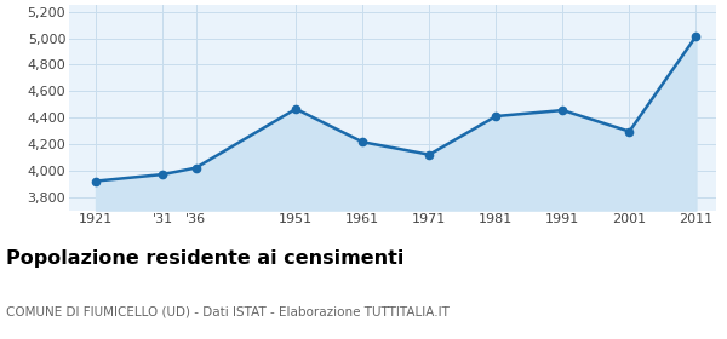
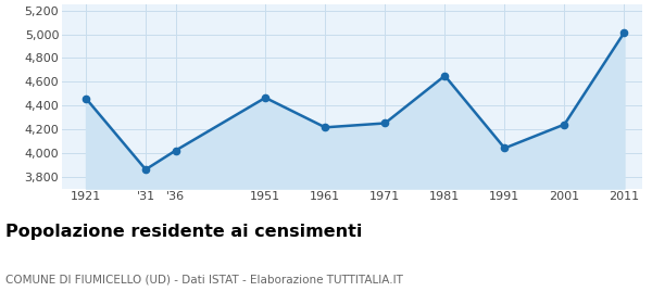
1921: 3,920 -> 4,460
'31: 3,970 -> 3,860
1971: 4,120 -> 4,250
1981: 4,410 -> 4,650
1991: 4,460 -> 4,040
2001: 4,300 -> 4,240
